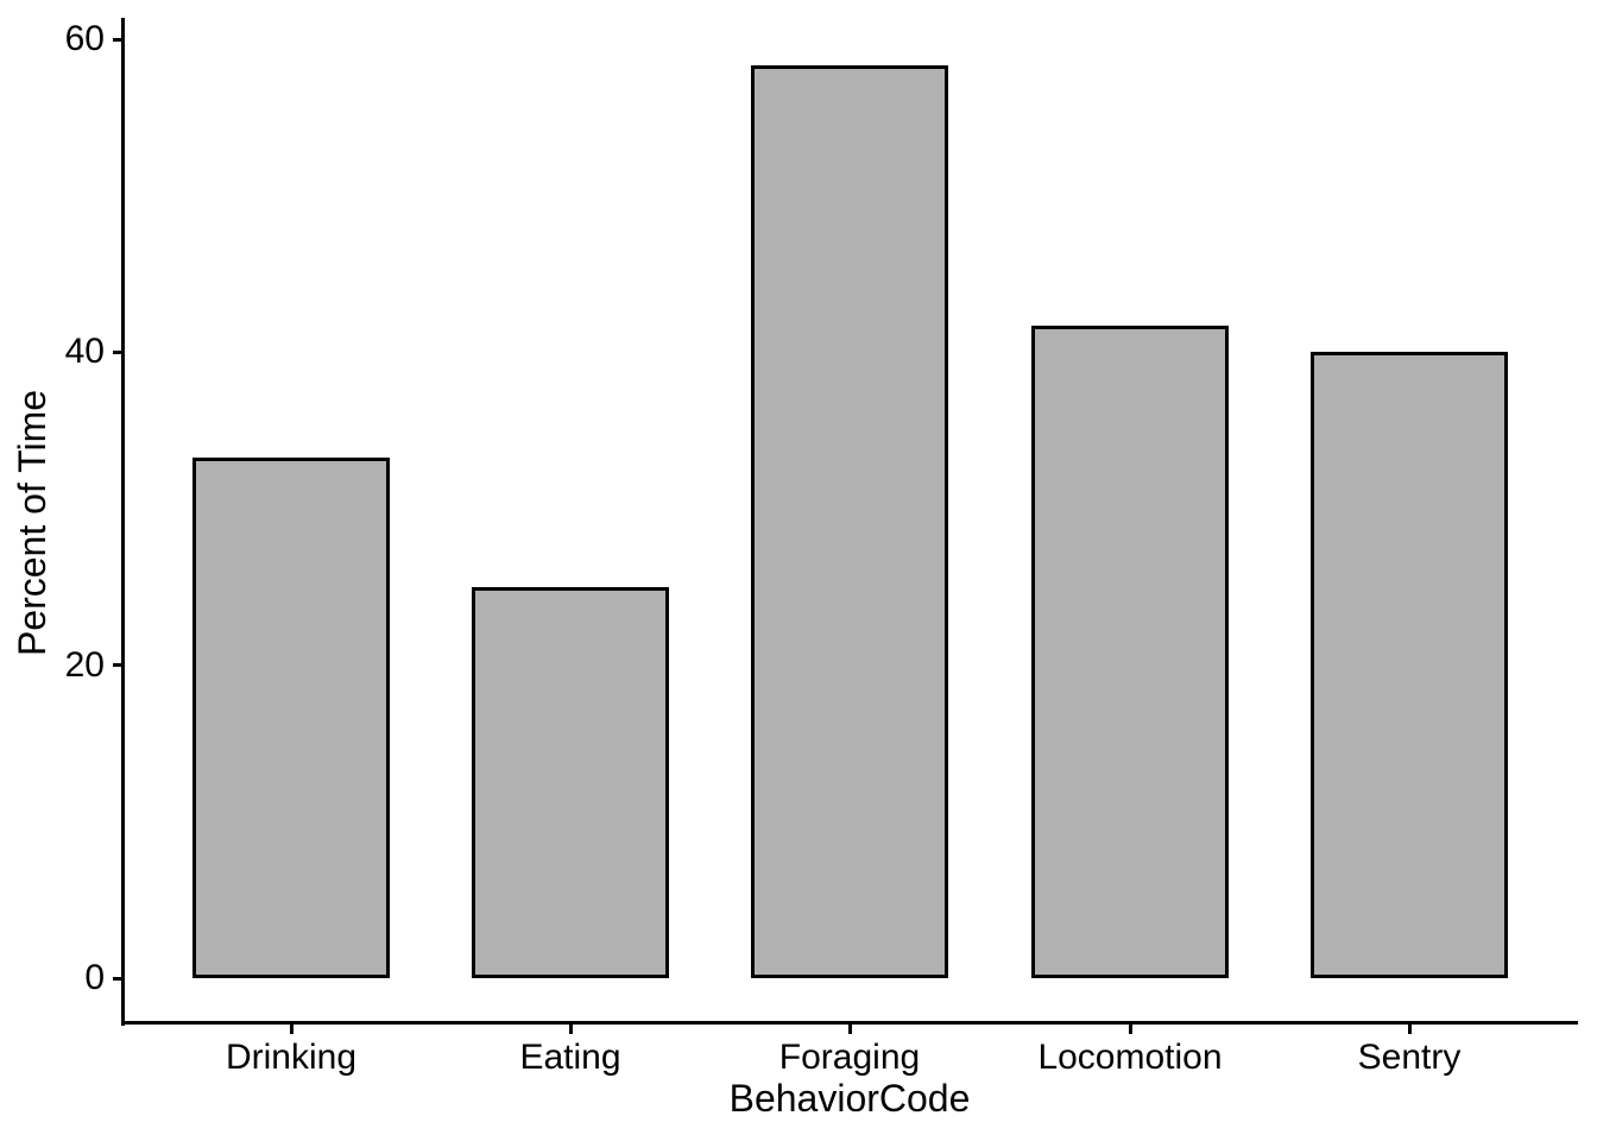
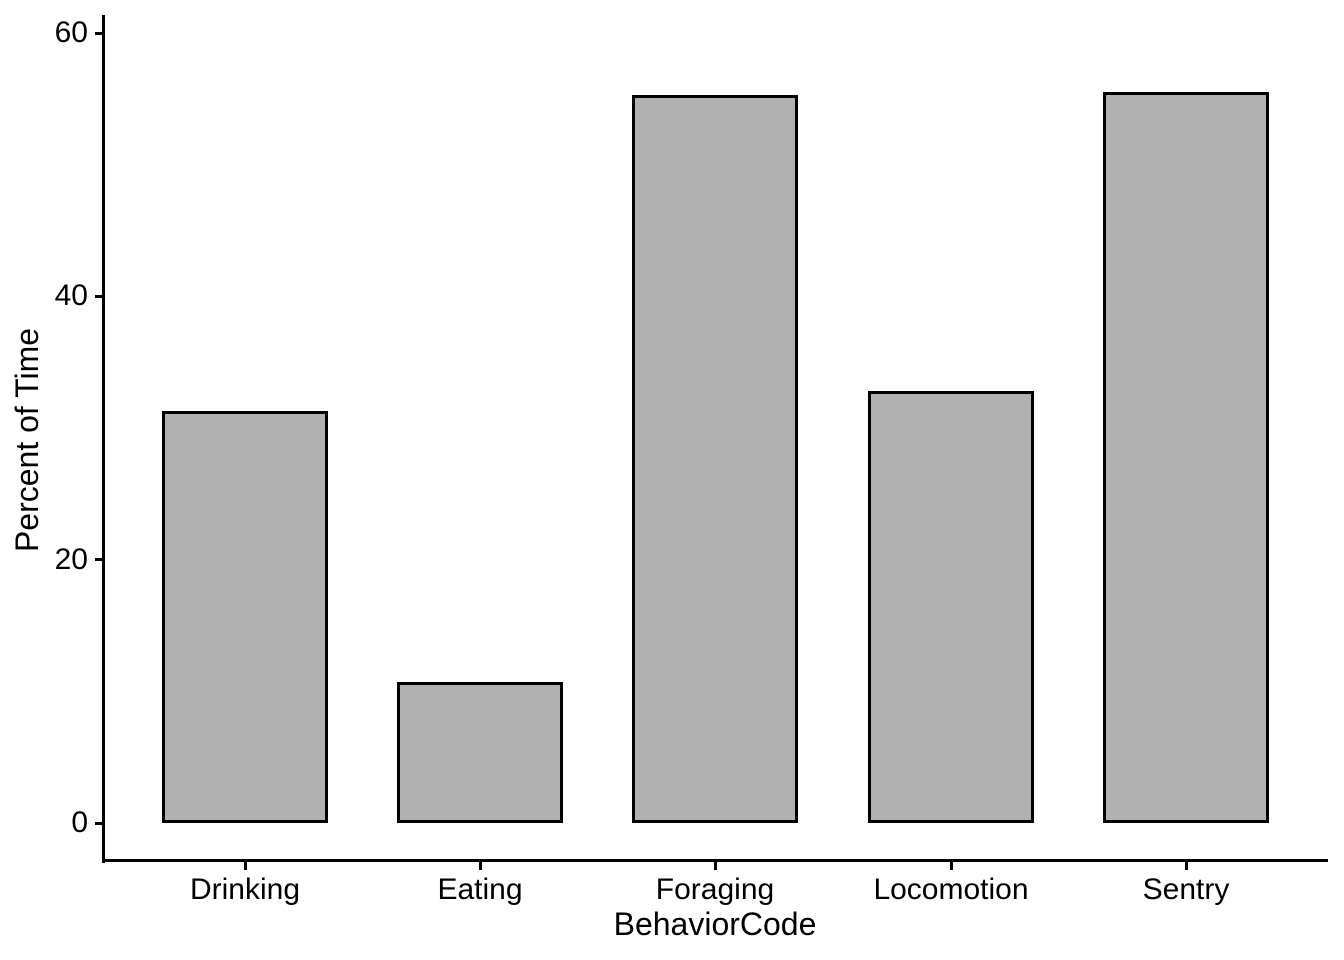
Drinking: 33.3 -> 31.3
Eating: 25.0 -> 10.7
Foraging: 58.3 -> 55.3
Locomotion: 41.7 -> 32.8
Sentry: 40.0 -> 55.5
